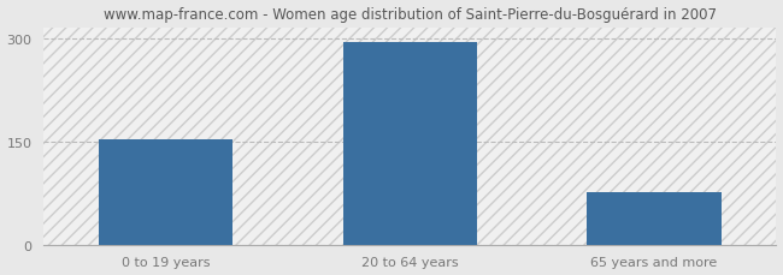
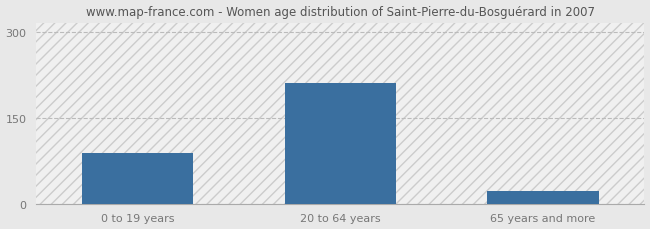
0 to 19 years: 152 -> 88
20 to 64 years: 294 -> 210
65 years and more: 77 -> 22
